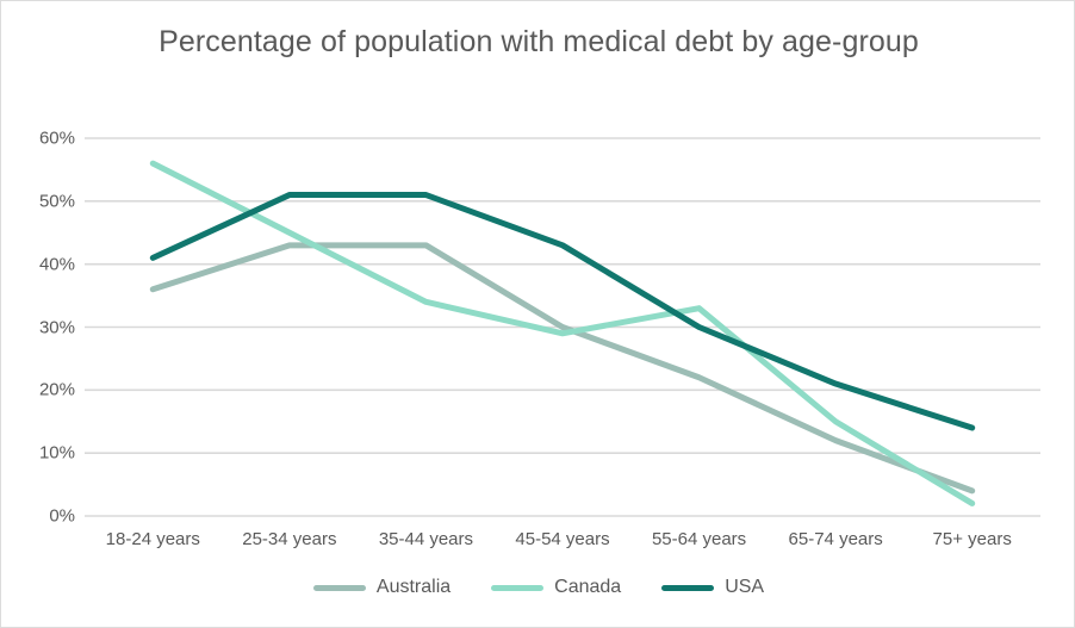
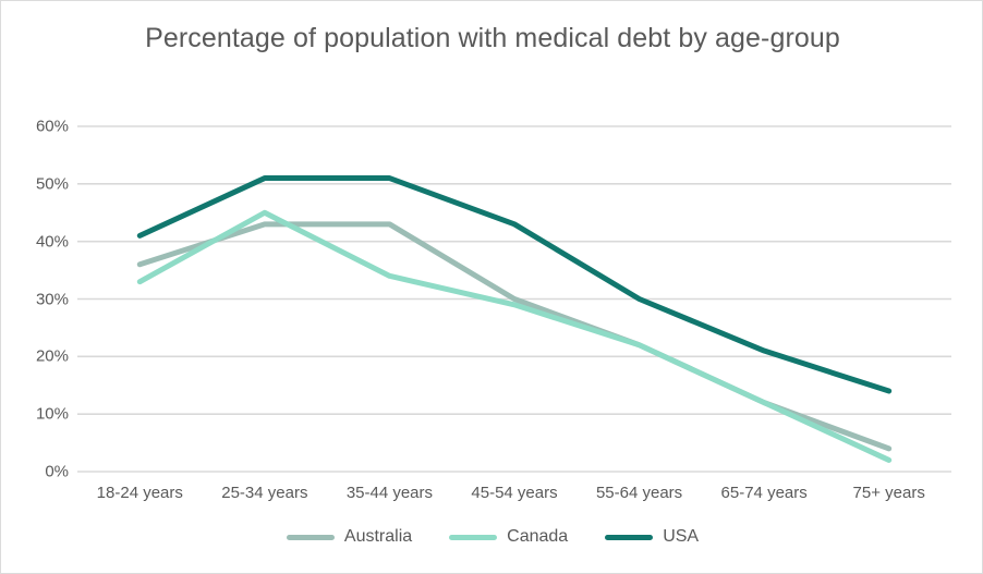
Canada/18-24 years: 56% -> 33%
Canada/55-64 years: 33% -> 22%
Canada/65-74 years: 15% -> 12%
